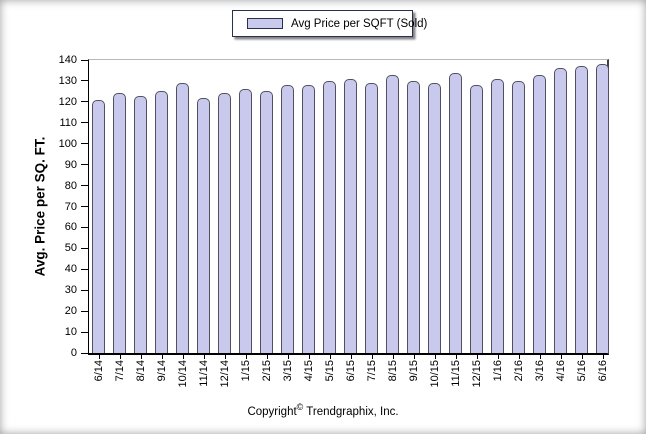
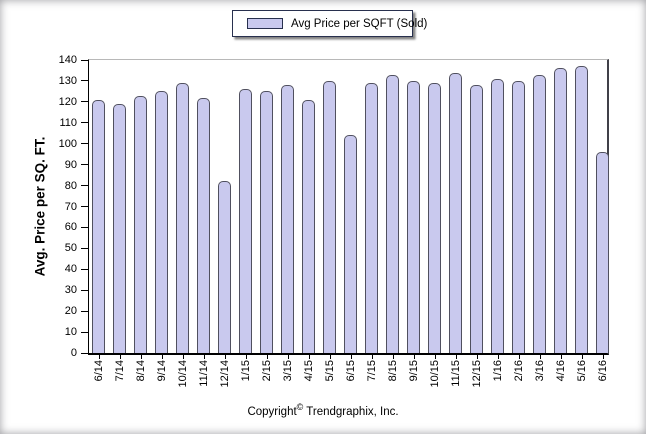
7/14: 124 -> 119
12/14: 124 -> 82
4/15: 128 -> 121
6/15: 131 -> 104
6/16: 138 -> 96
